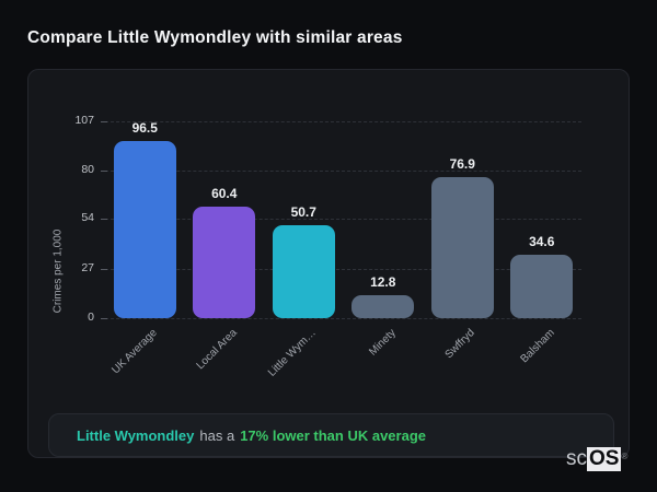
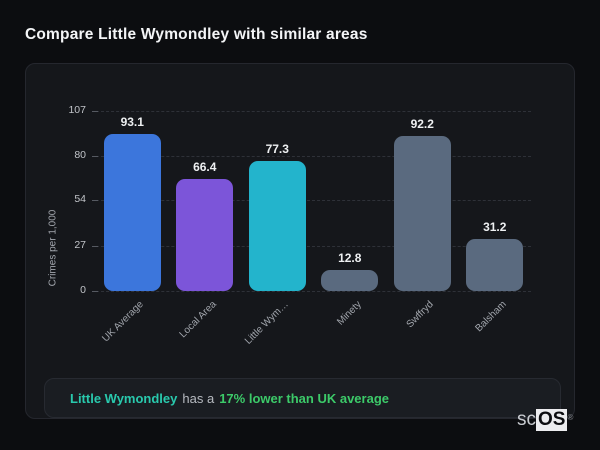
UK Average: 96.5 -> 93.1
Local Area: 60.4 -> 66.4
Little Wym…: 50.7 -> 77.3
Swffryd: 76.9 -> 92.2
Balsham: 34.6 -> 31.2
